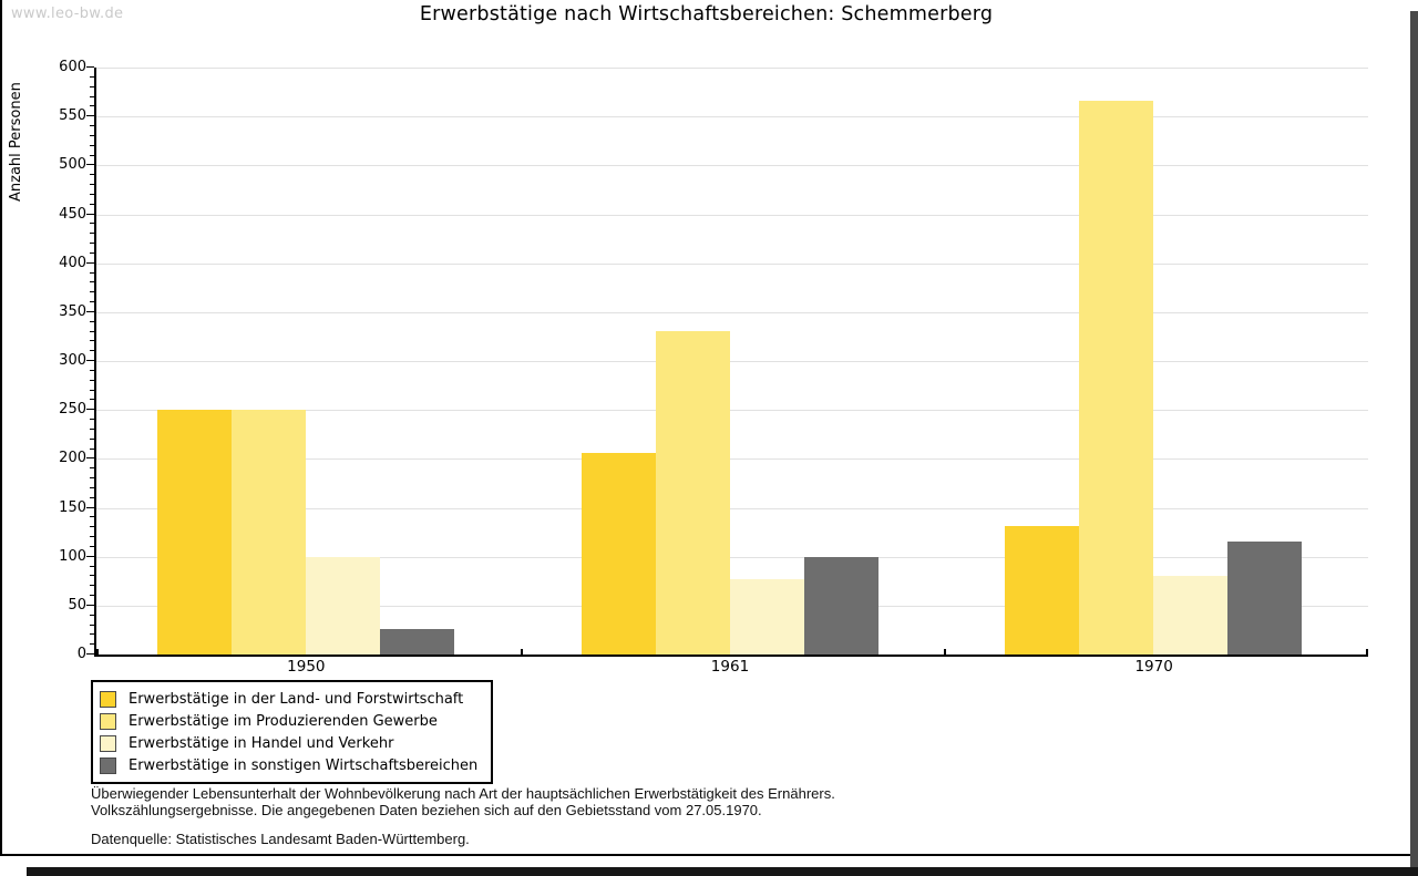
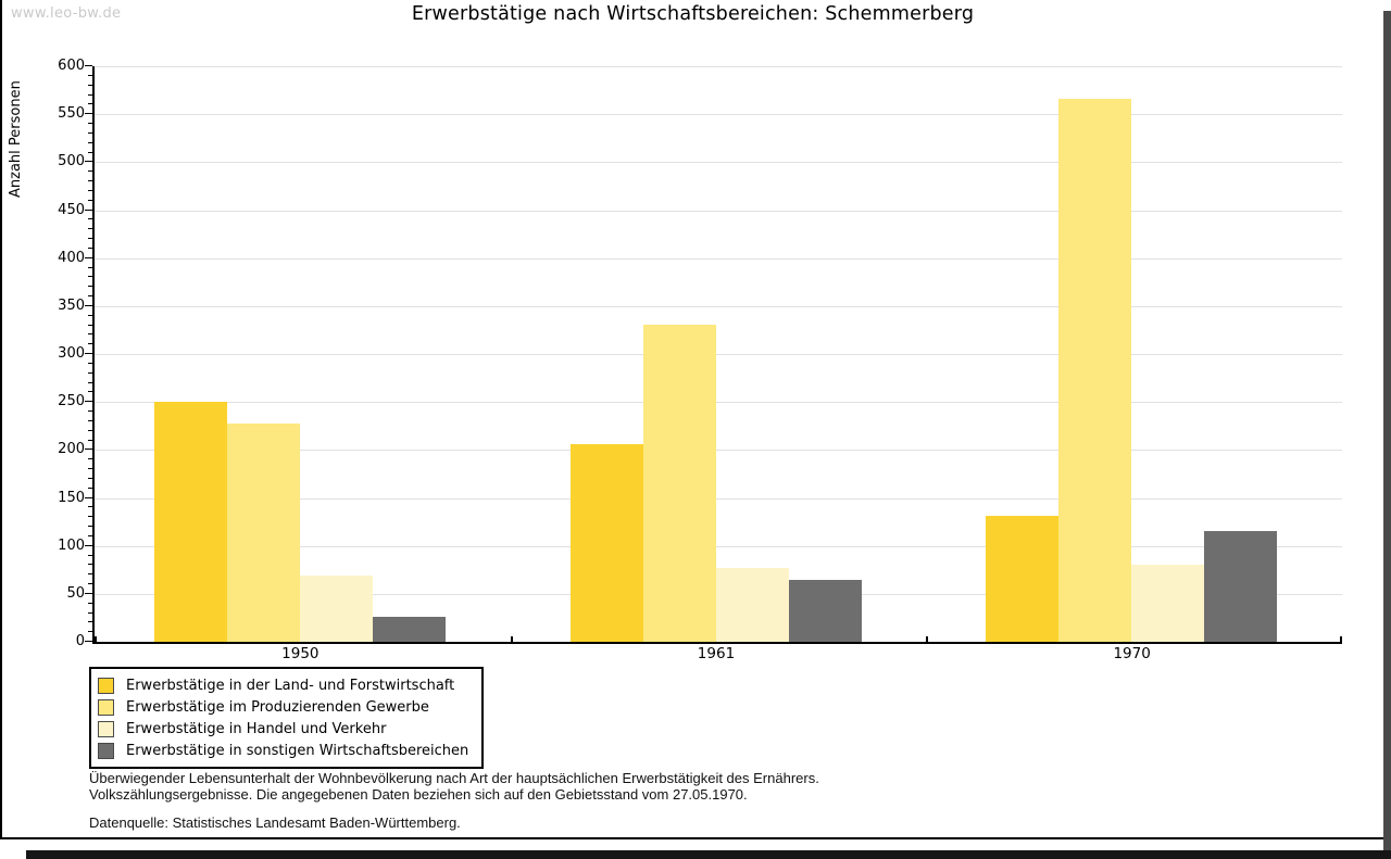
Erwerbstätige im Produzierenden Gewerbe/1950: 250 -> 230
Erwerbstätige in Handel und Verkehr/1950: 100 -> 70
Erwerbstätige in sonstigen Wirtschaftsbereichen/1961: 100 -> 60
